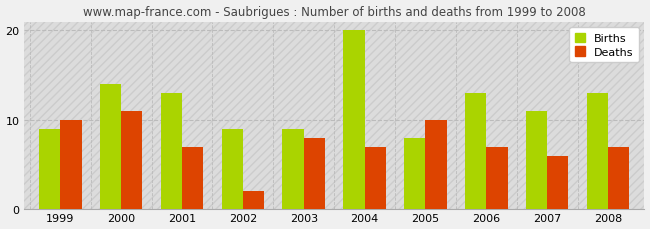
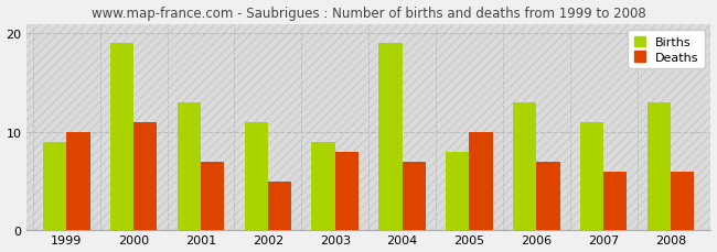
Births/2000: 14 -> 19
Births/2002: 9 -> 11
Deaths/2002: 2 -> 5
Births/2004: 20 -> 19
Deaths/2008: 7 -> 6
